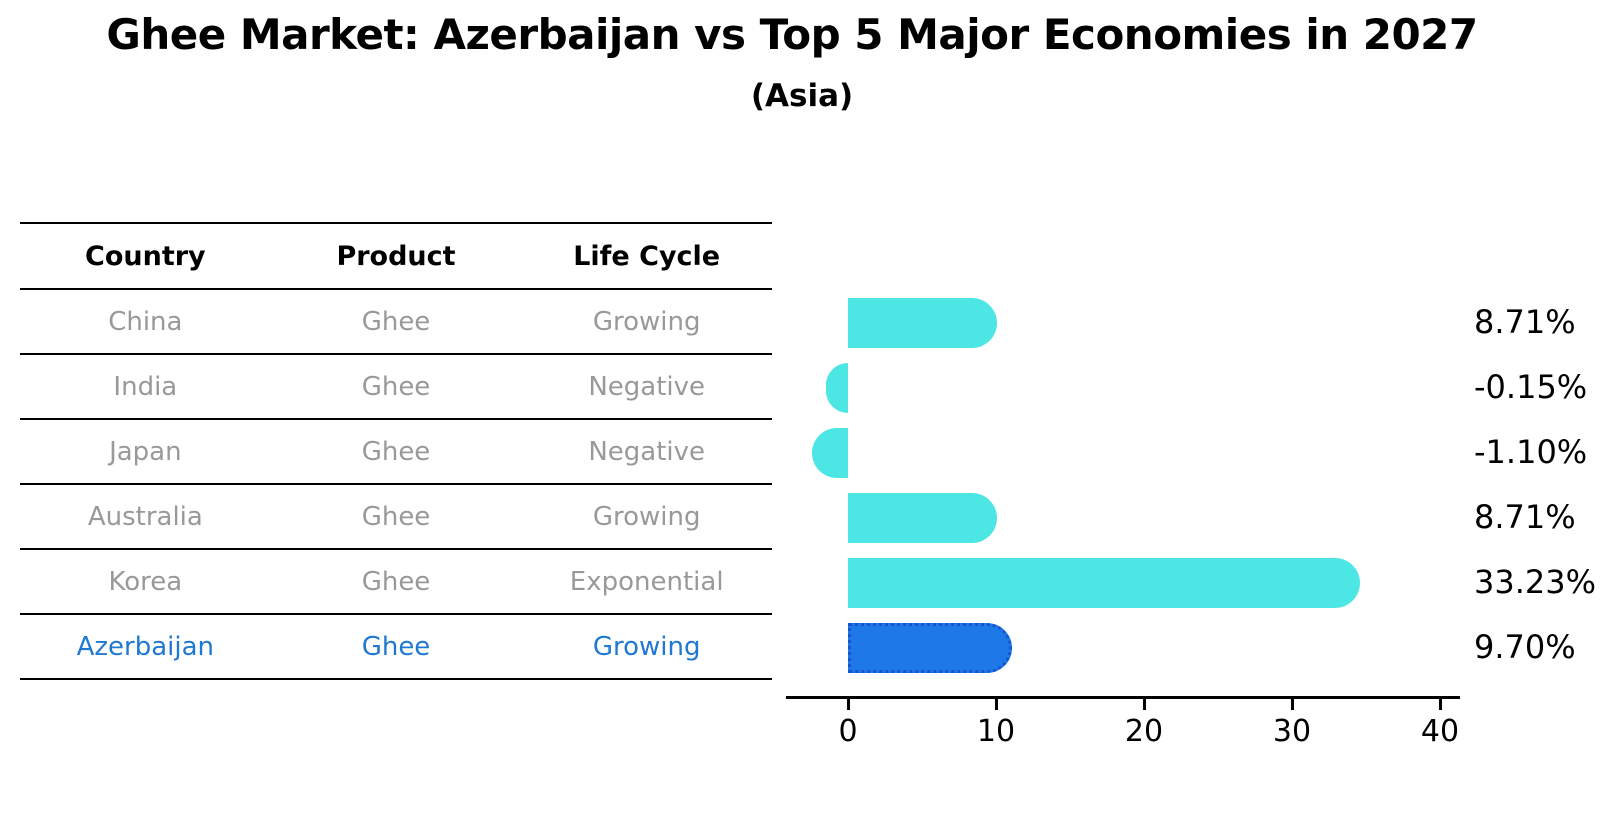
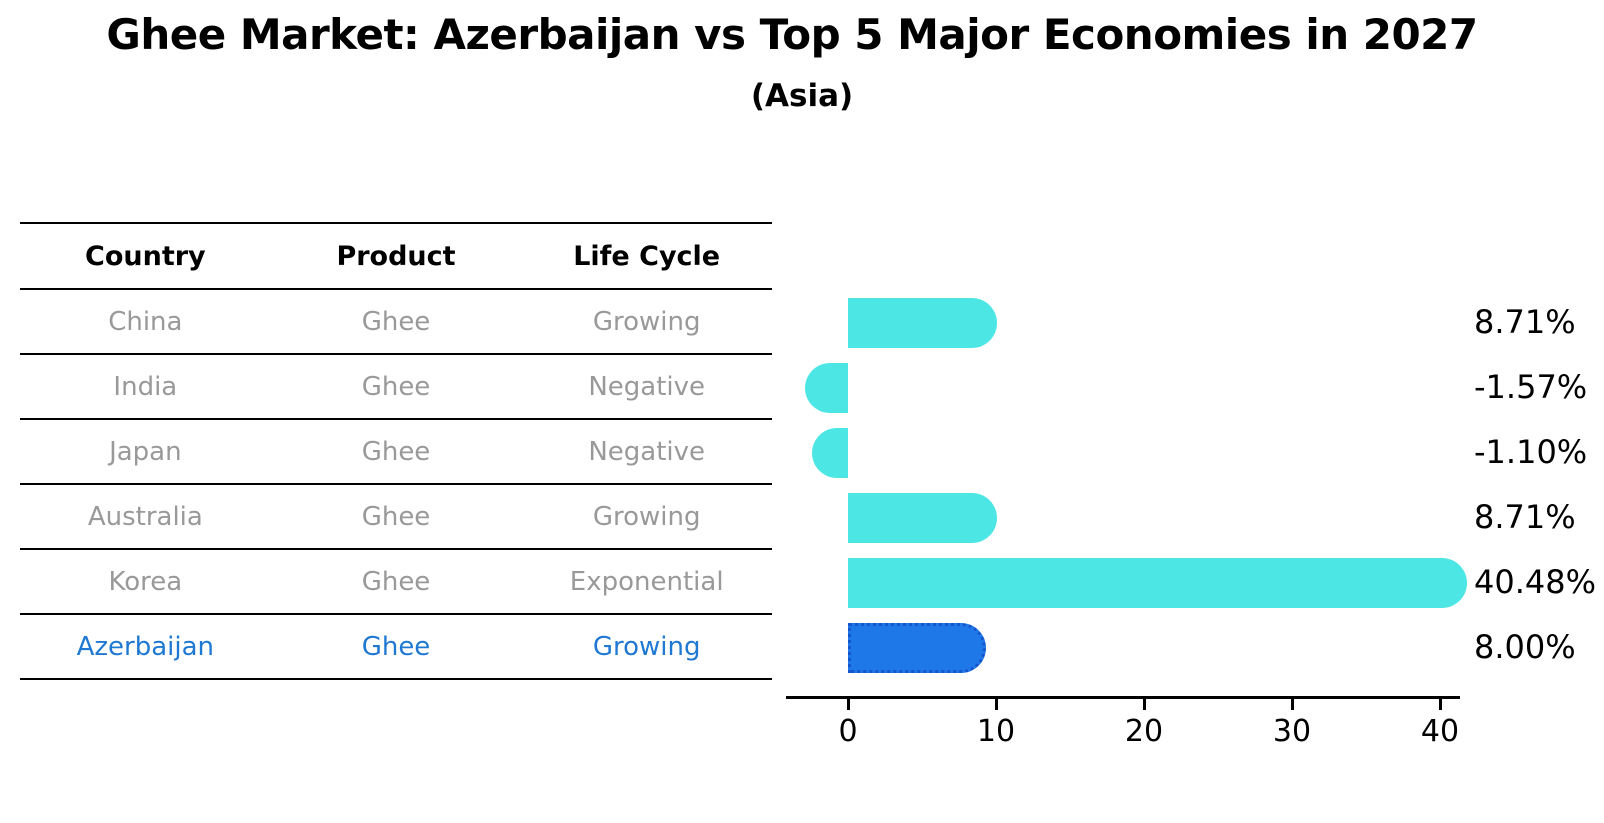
India: -0.15% -> -1.57%
Korea: 33.23% -> 40.48%
Azerbaijan: 9.70% -> 8.00%
